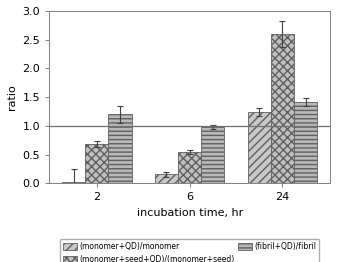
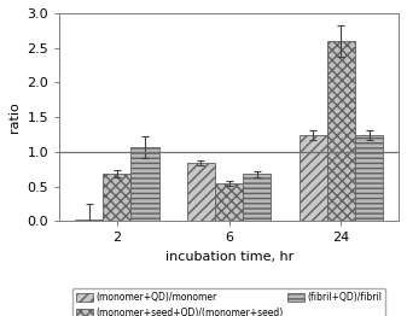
(fibril+QD)/fibril/2: 1.20 -> 1.07
(monomer+QD)/monomer/6: 0.16 -> 0.84
(fibril+QD)/fibril/6: 0.98 -> 0.68
(fibril+QD)/fibril/24: 1.42 -> 1.24
